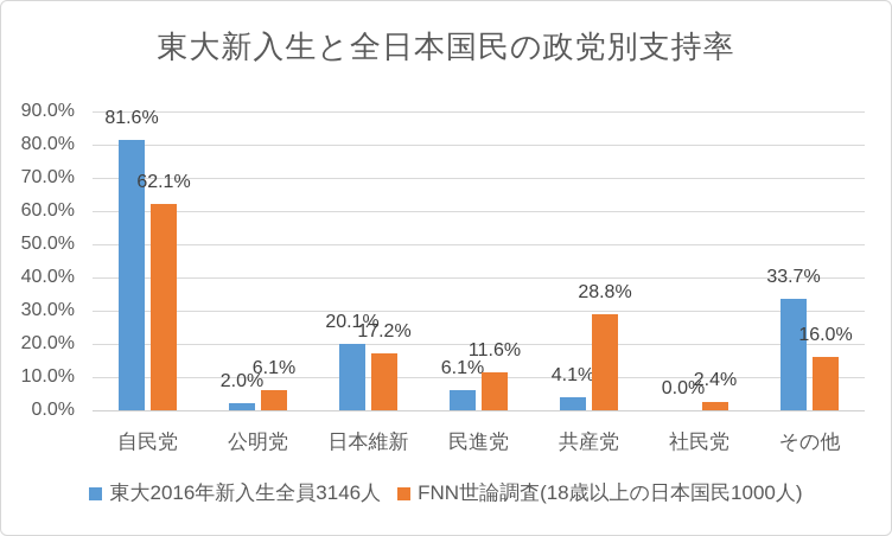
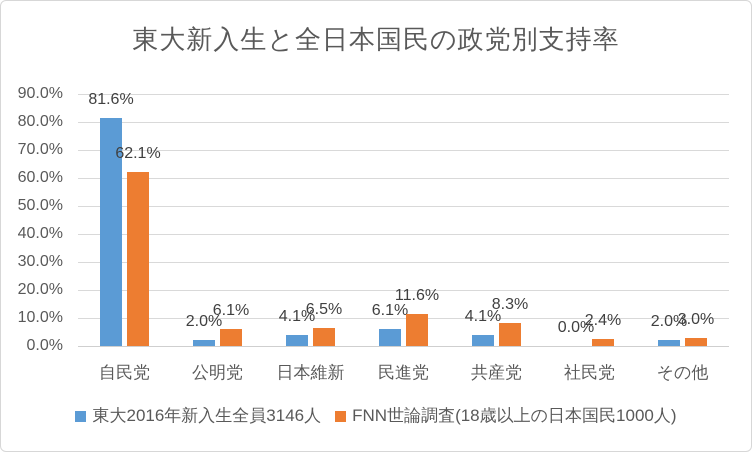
東大2016年新入生全員3146人/日本維新: 20.1% -> 4.1%
FNN世論調査(18歳以上の日本国民1000人)/日本維新: 17.2% -> 6.5%
FNN世論調査(18歳以上の日本国民1000人)/共産党: 28.8% -> 8.3%
東大2016年新入生全員3146人/その他: 33.7% -> 2.0%
FNN世論調査(18歳以上の日本国民1000人)/その他: 16.0% -> 3.0%
